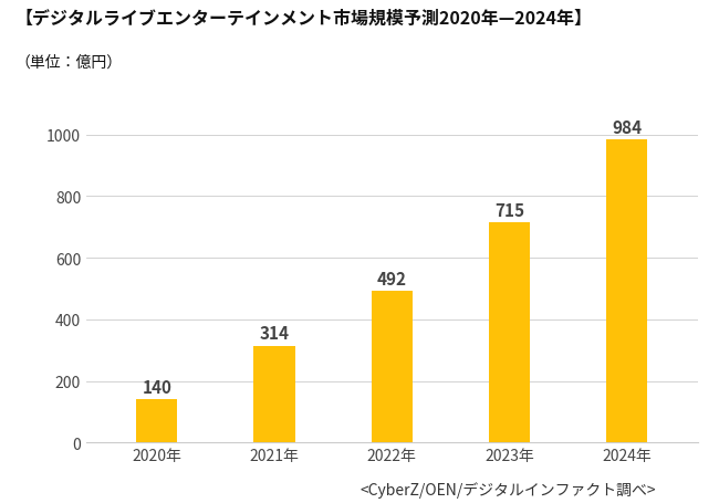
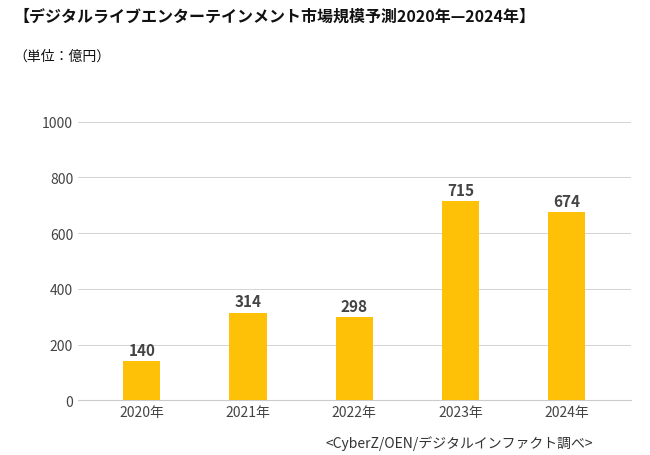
2022年: 492 -> 298
2024年: 984 -> 674
